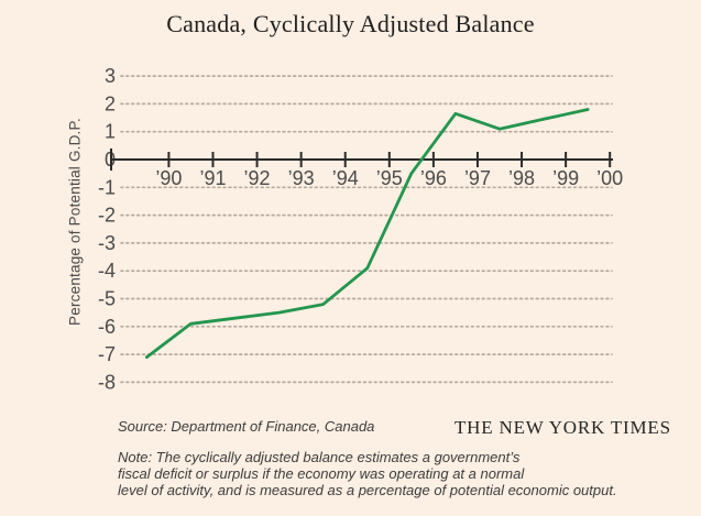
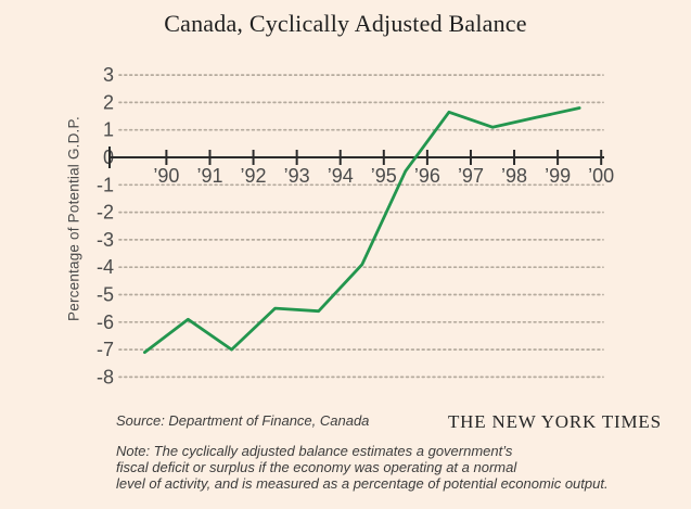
’92: -5.7 -> -7.0
’94: -5.2 -> -5.6
